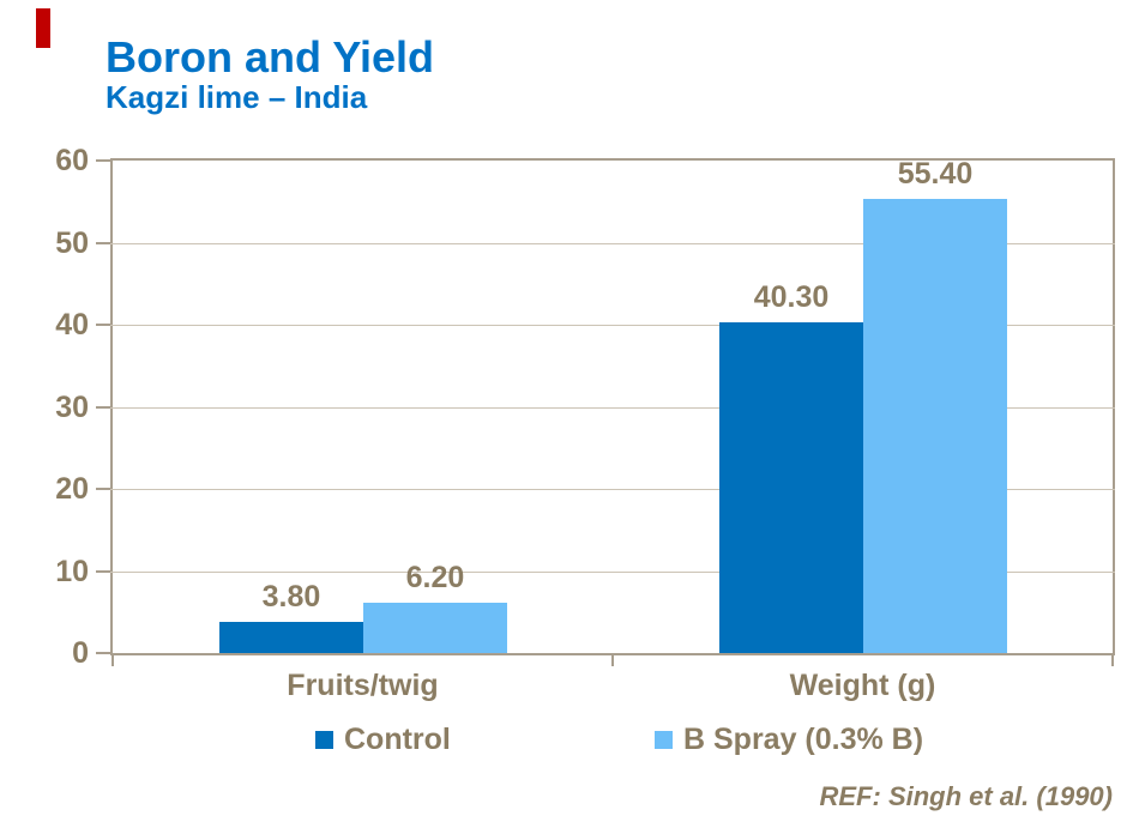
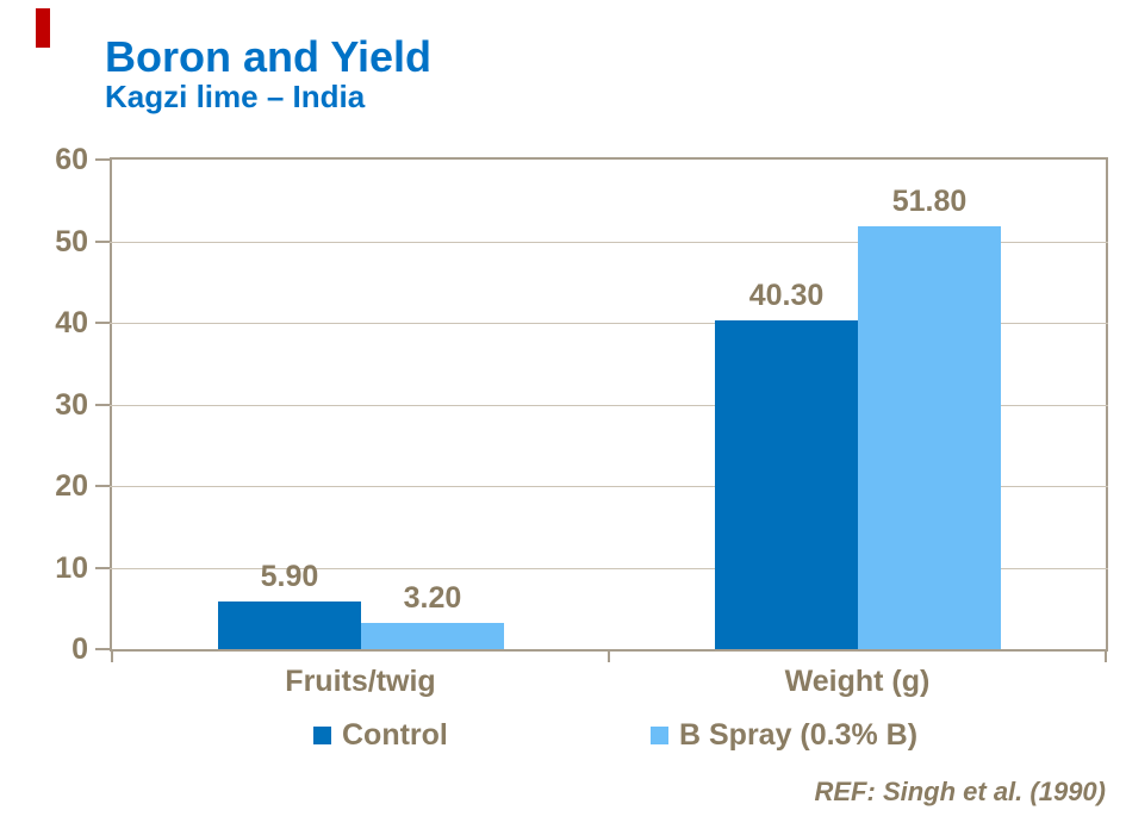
Control/Fruits/twig: 3.80 -> 5.90
B Spray (0.3% B)/Fruits/twig: 6.20 -> 3.20
B Spray (0.3% B)/Weight (g): 55.40 -> 51.80
